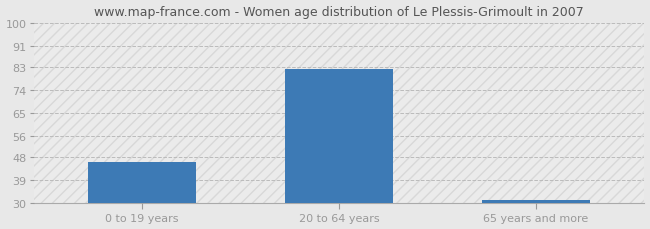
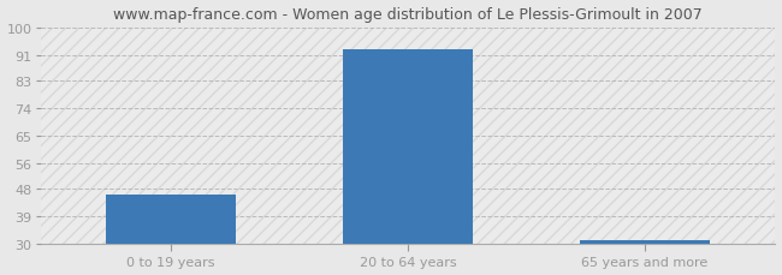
20 to 64 years: 82 -> 93
